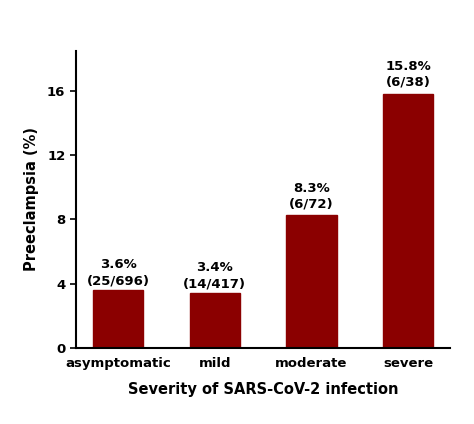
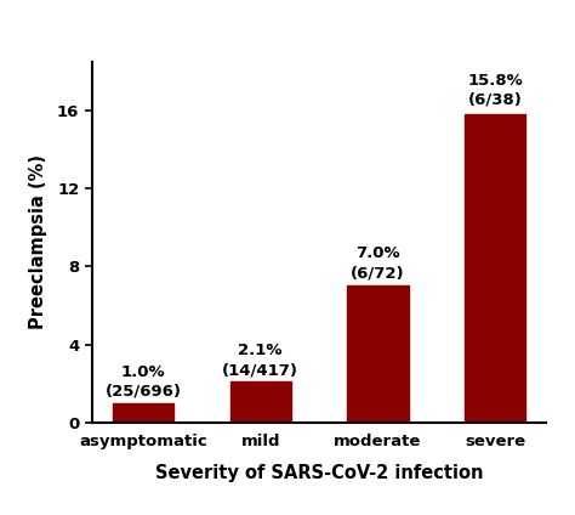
asymptomatic: 3.6% -> 1.0%
mild: 3.4% -> 2.1%
moderate: 8.3% -> 7.0%
